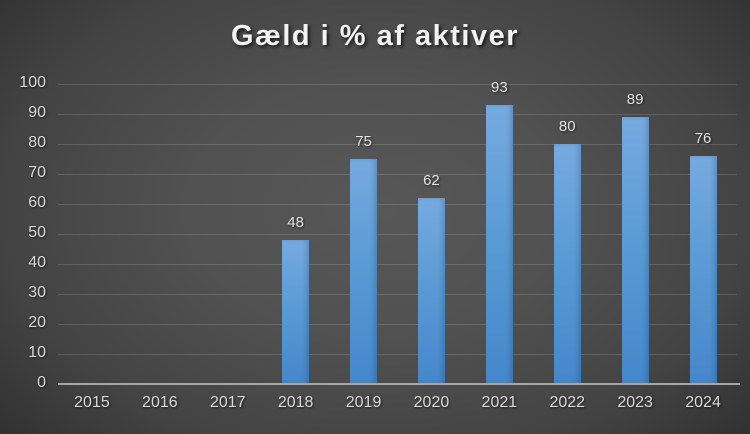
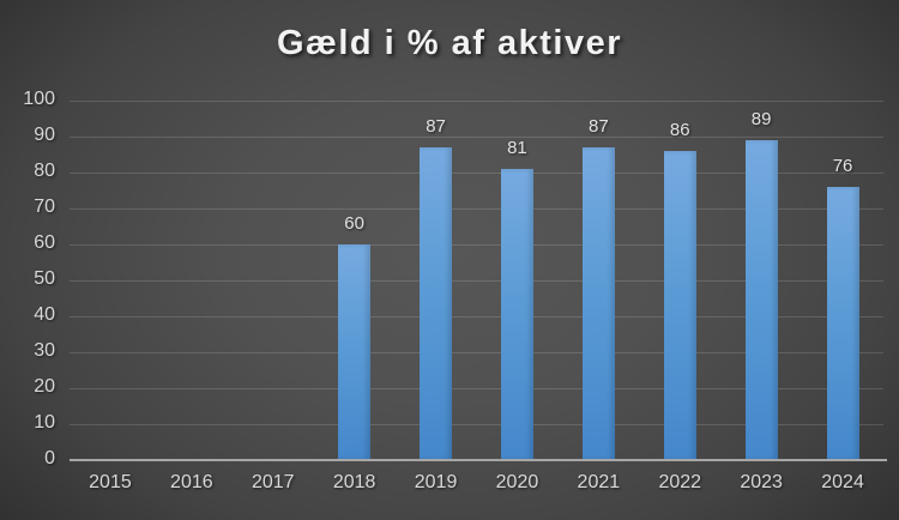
2018: 48 -> 60
2019: 75 -> 87
2020: 62 -> 81
2021: 93 -> 87
2022: 80 -> 86
